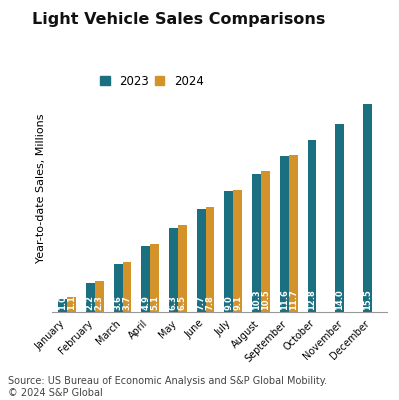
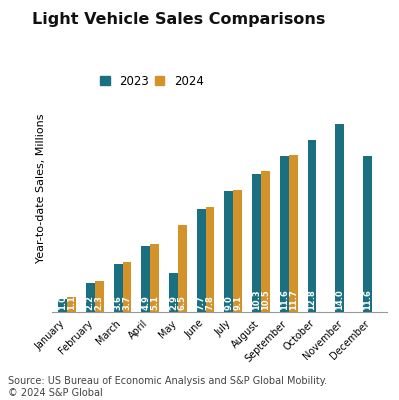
2023/May: 6.3 -> 2.9
2023/December: 15.5 -> 11.6
